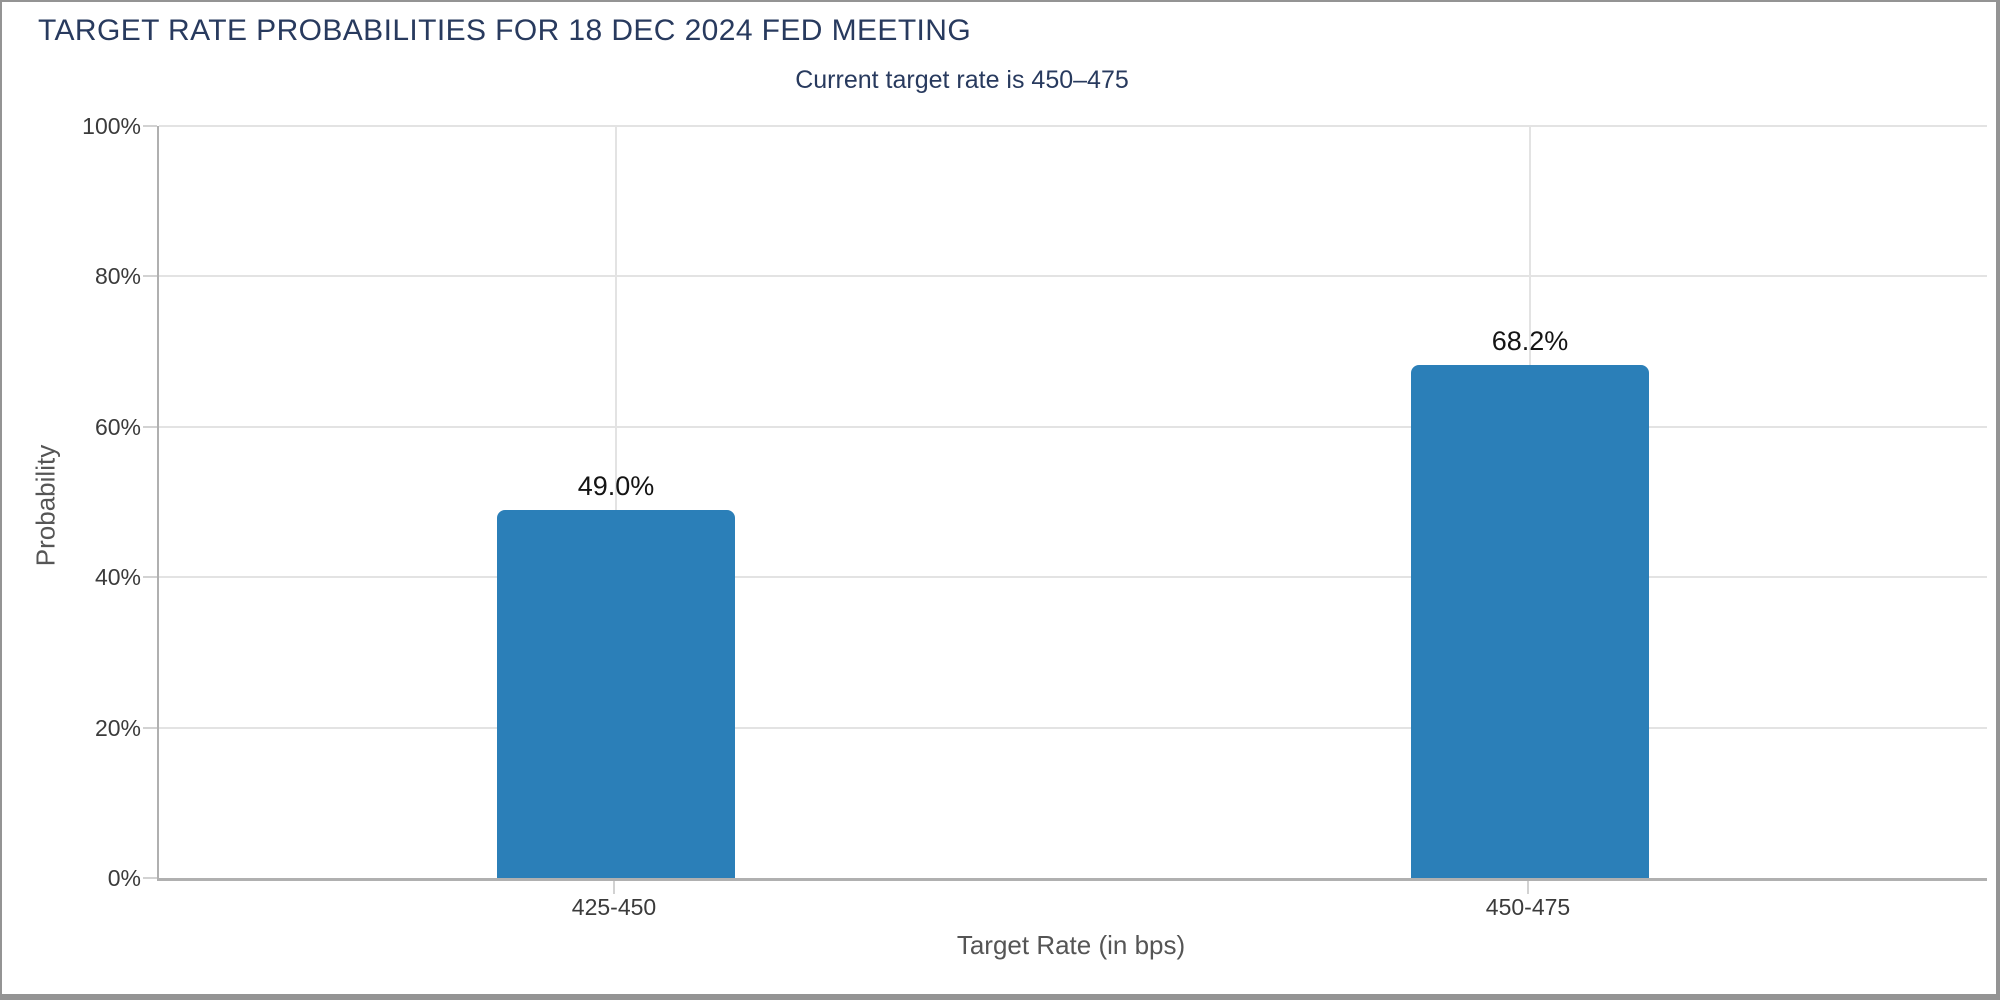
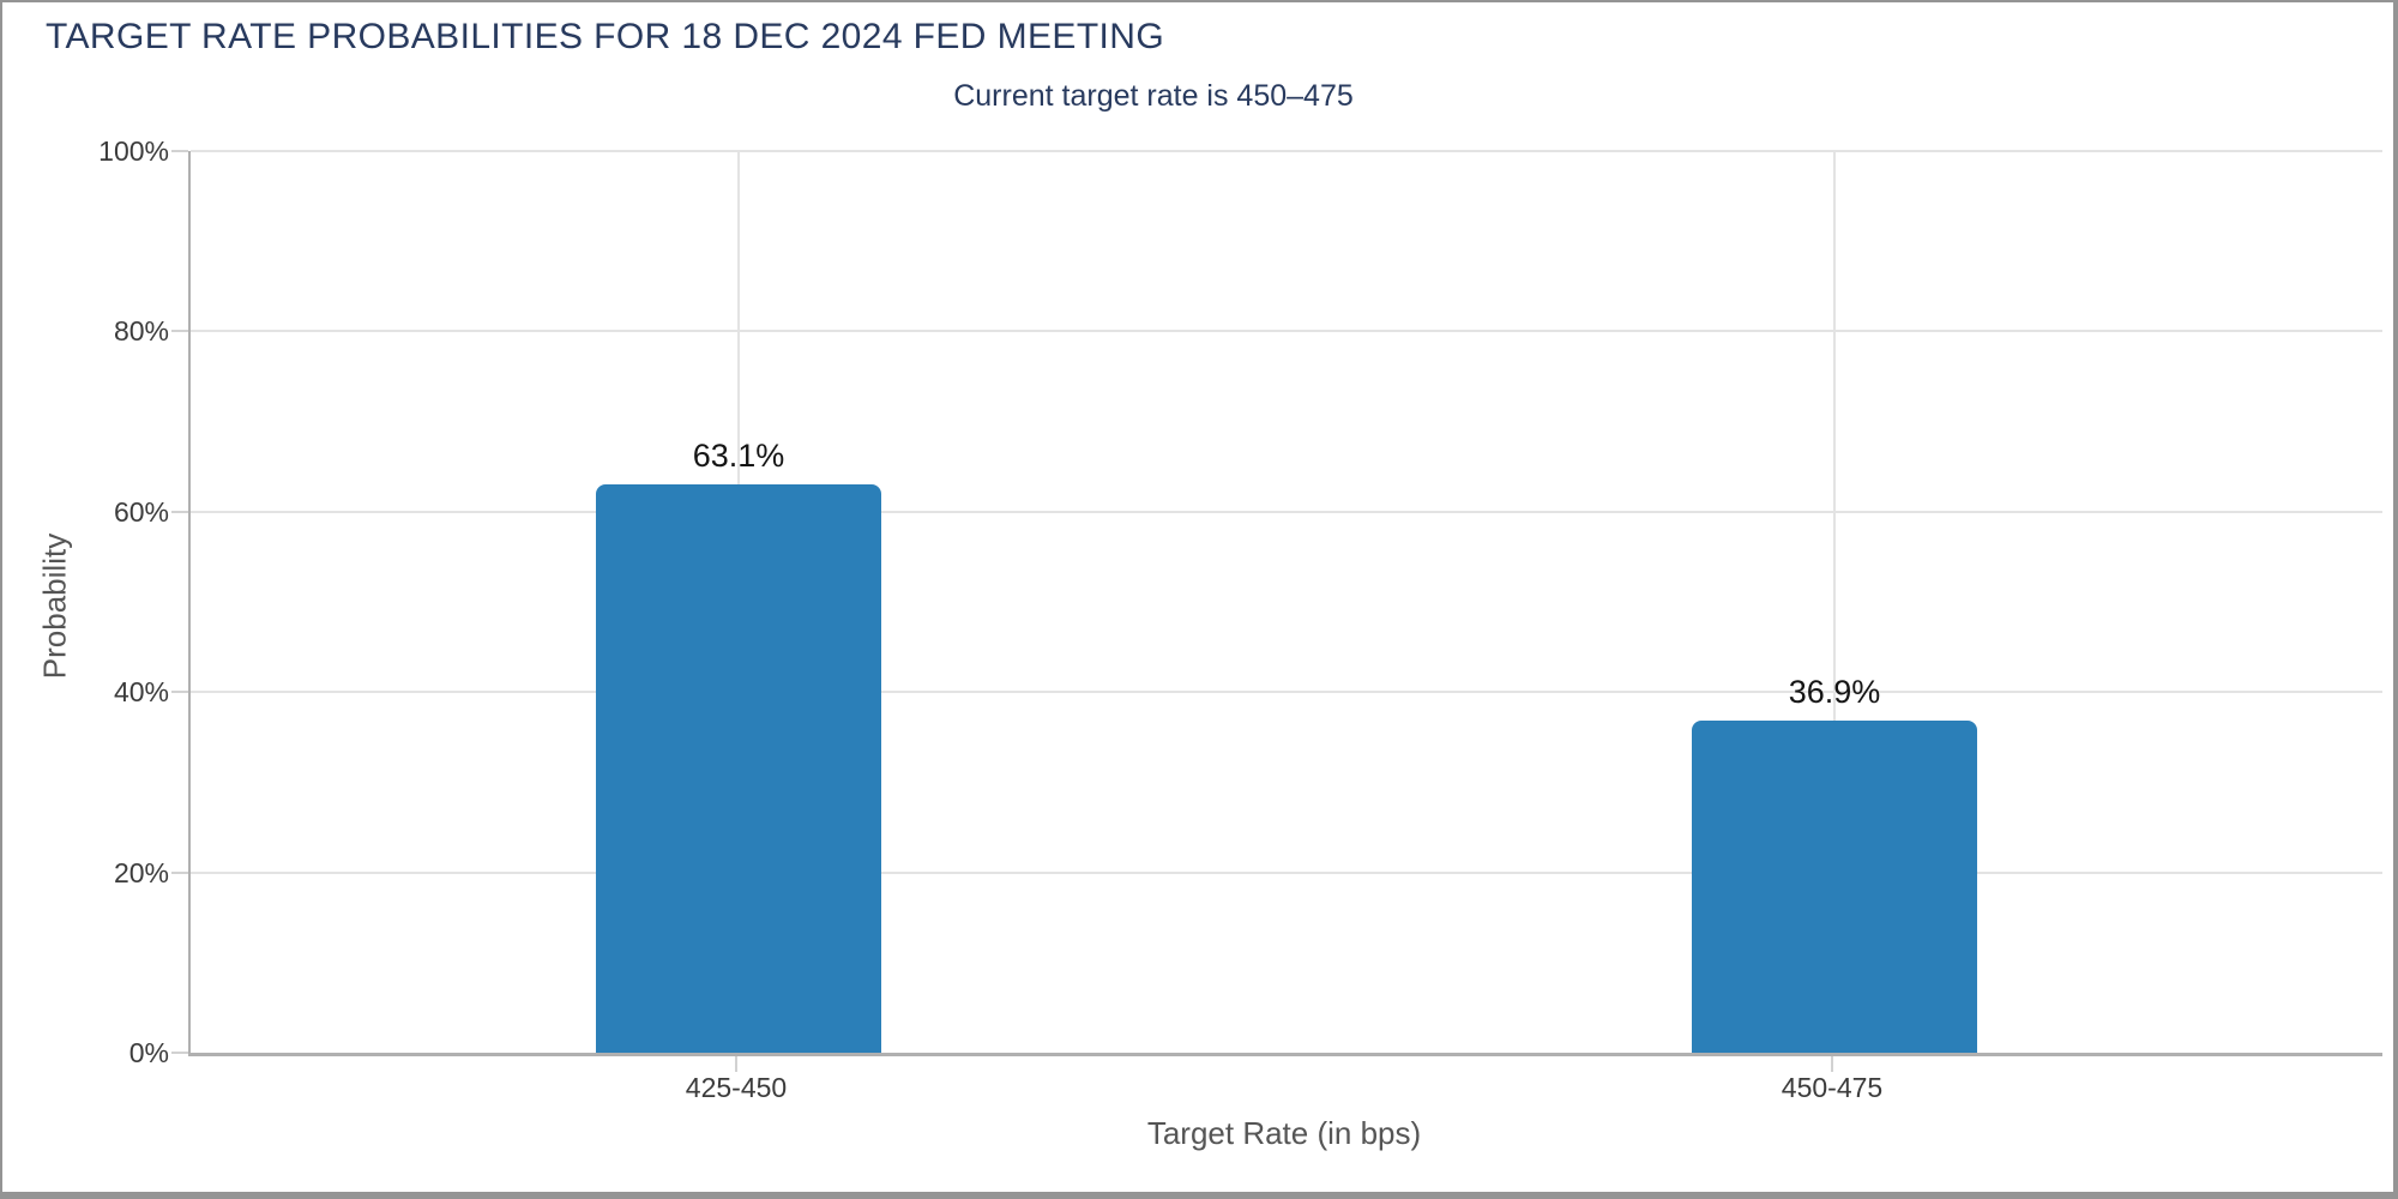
425-450: 49.0% -> 63.1%
450-475: 68.2% -> 36.9%
